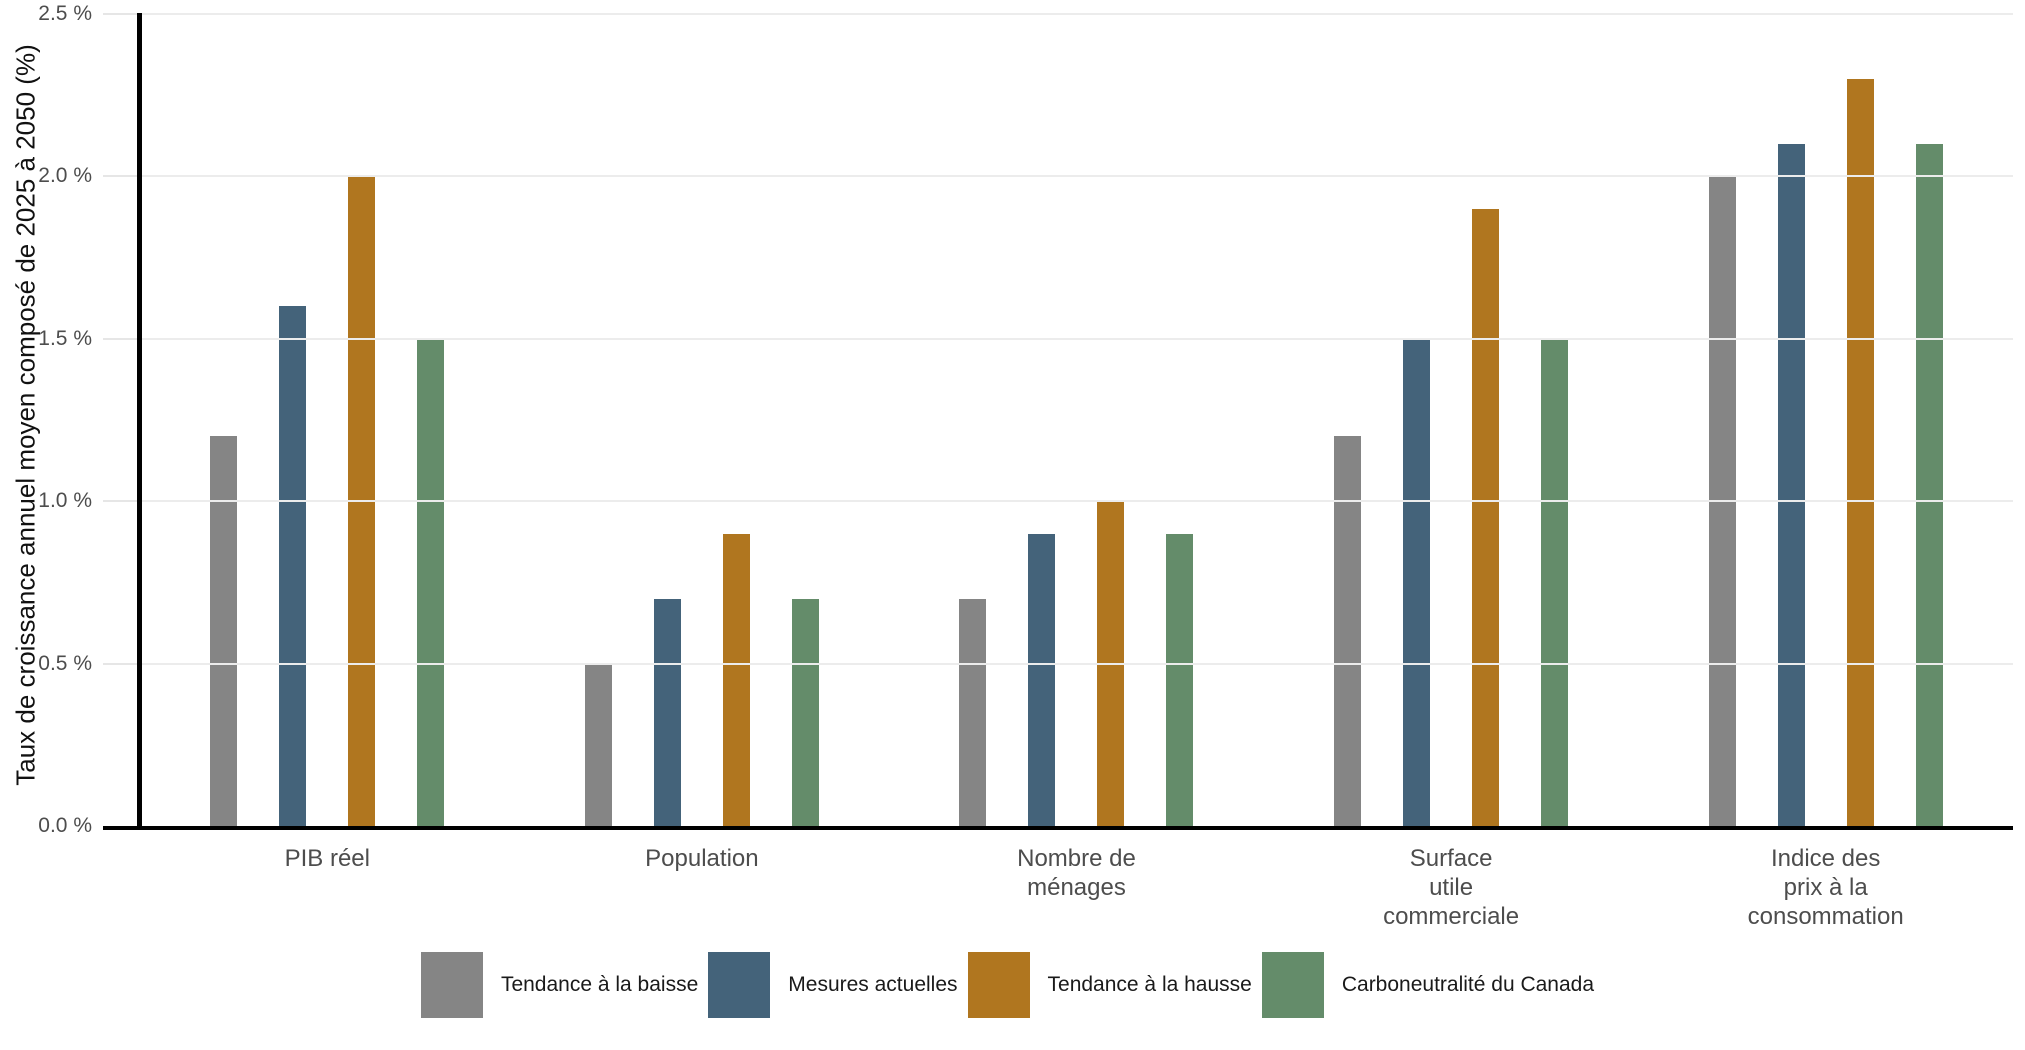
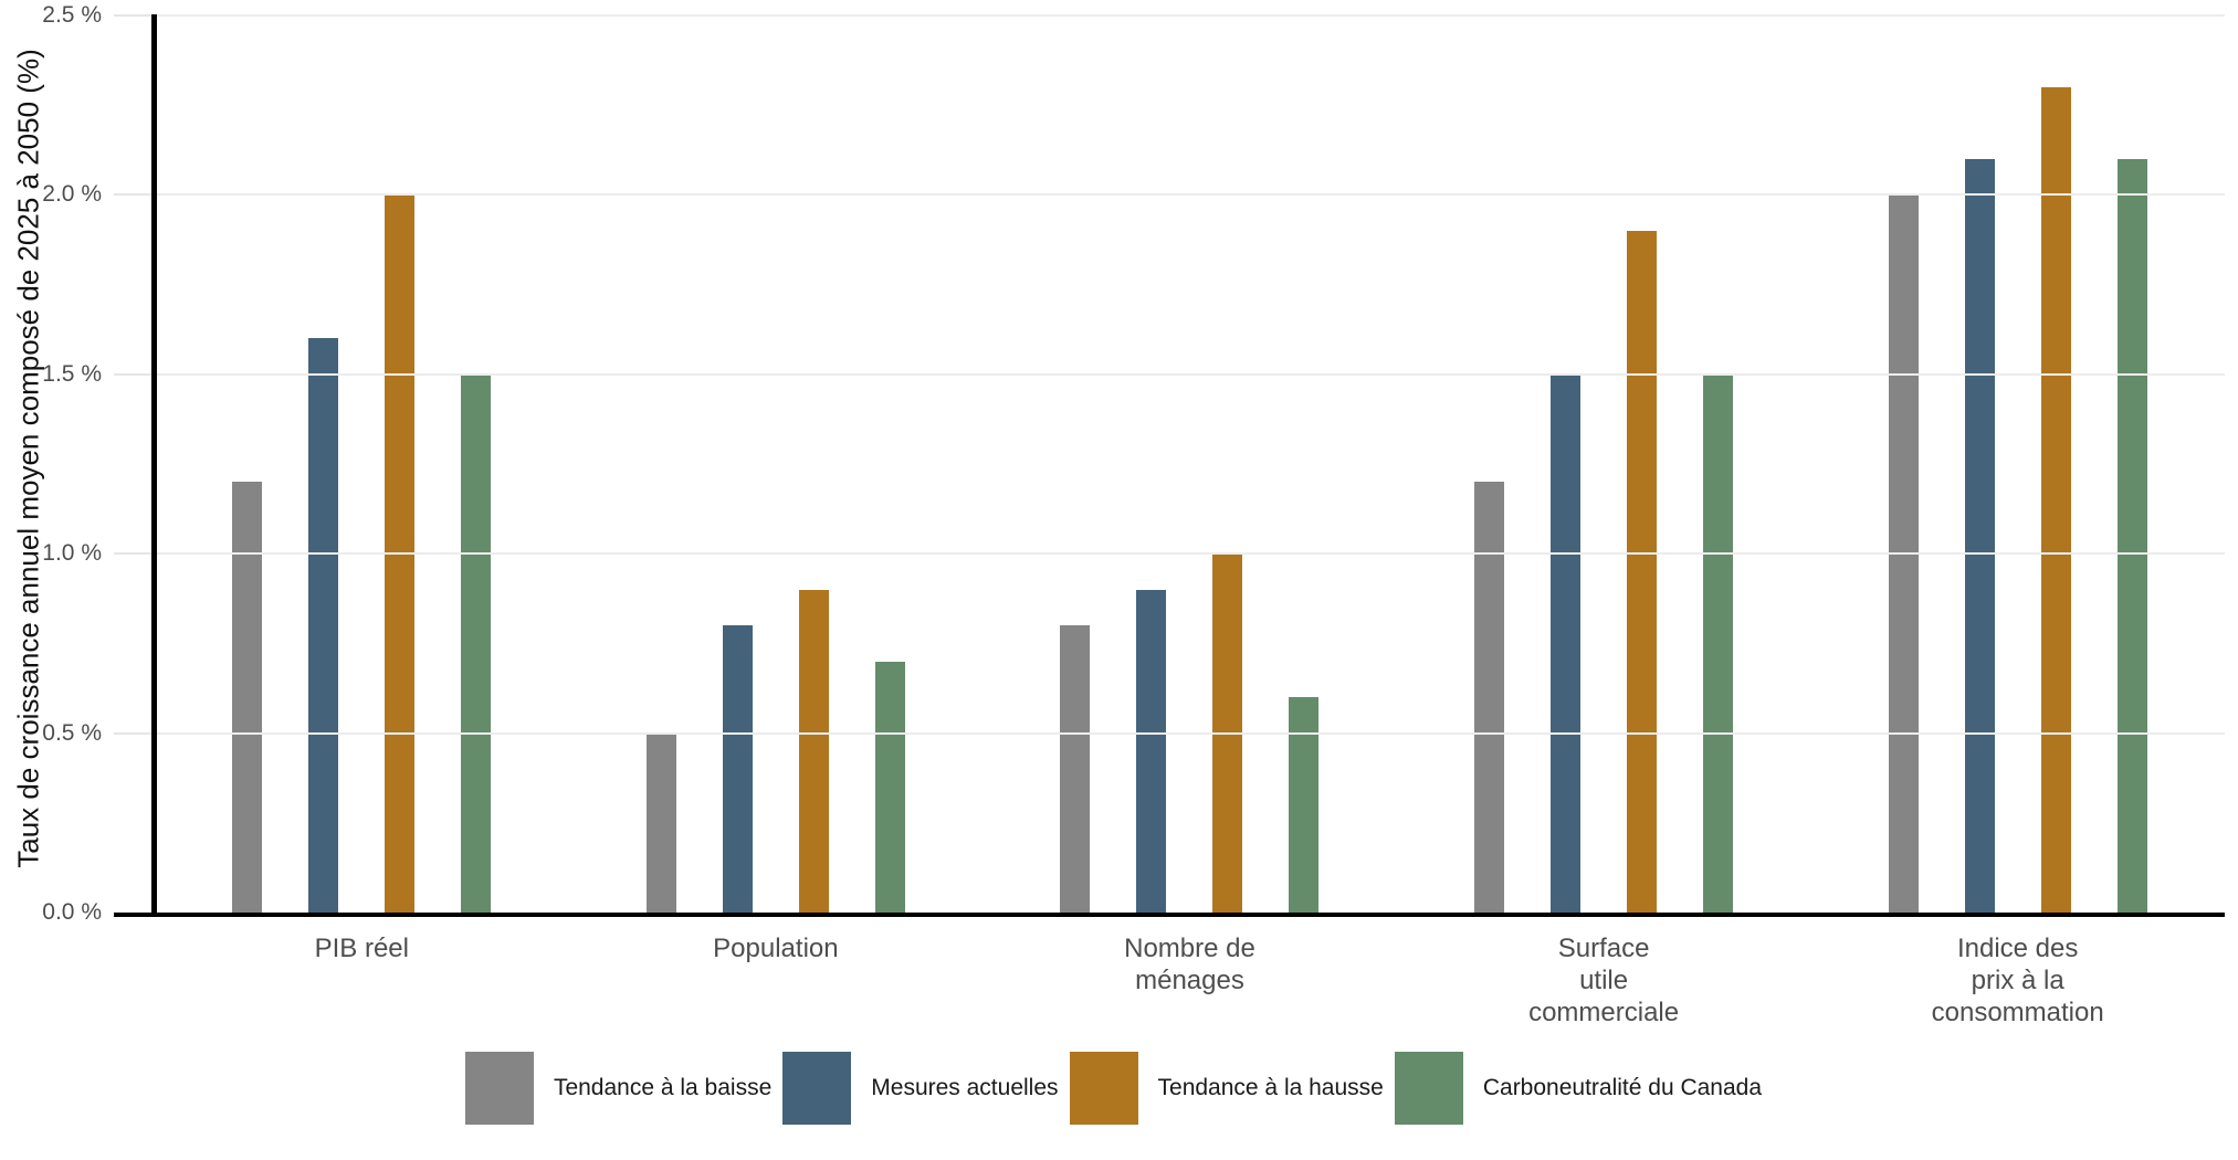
Mesures actuelles/Population: 0.7% -> 0.8%
Tendance à la baisse/Nombre de ménages: 0.7% -> 0.8%
Carboneutralité du Canada/Nombre de ménages: 0.9% -> 0.6%
